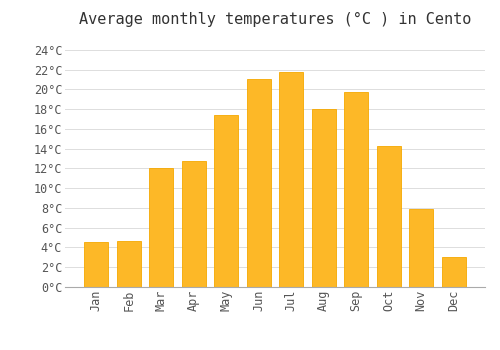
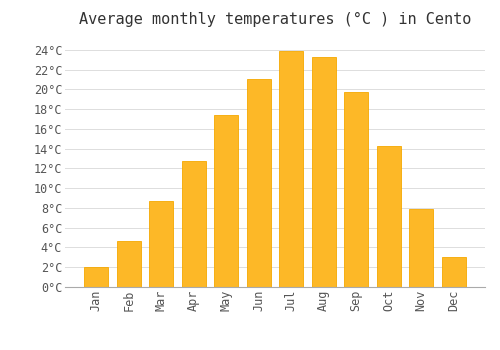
Jan: 4.6°C -> 2.0°C
Mar: 12.0°C -> 8.7°C
Jul: 21.8°C -> 23.9°C
Aug: 18.0°C -> 23.3°C
